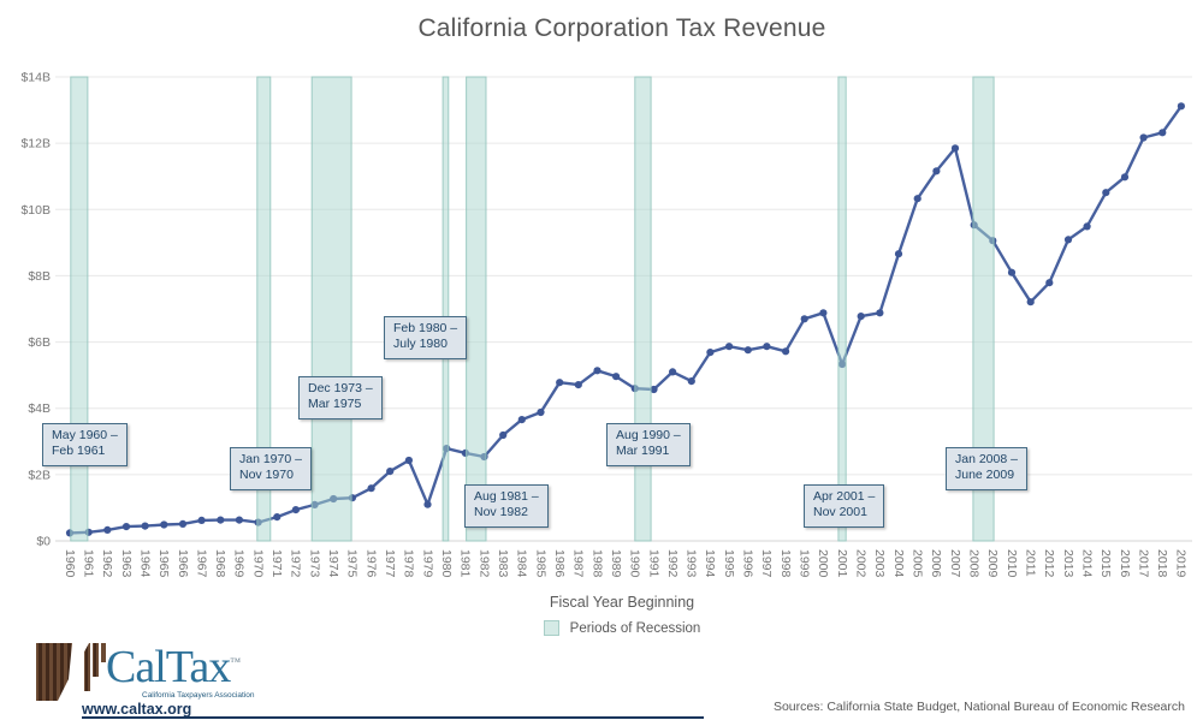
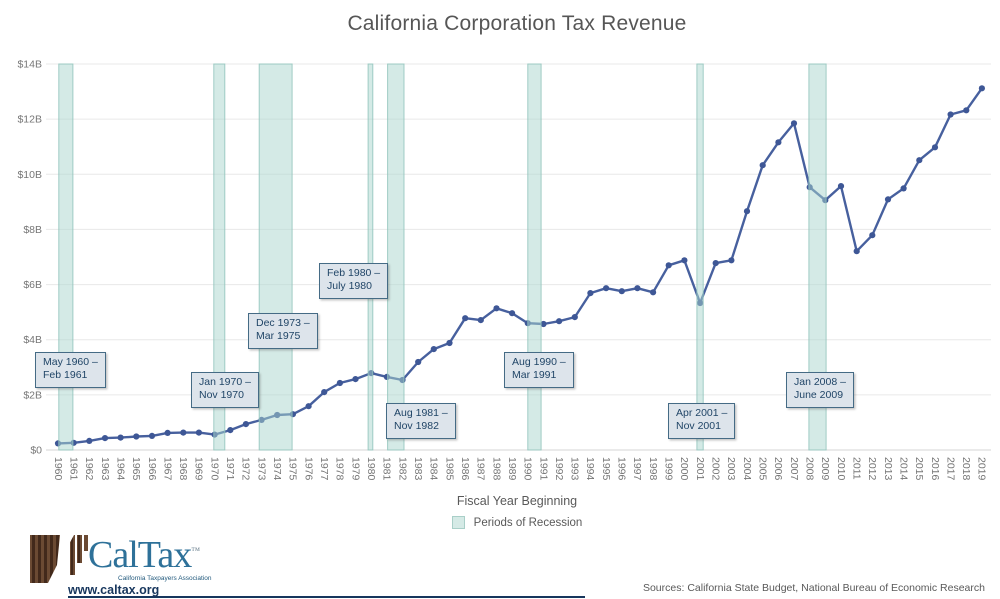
1979: $1.1B -> $2.6B
1992: $5.1B -> $4.7B
2010: $8.1B -> $9.6B
